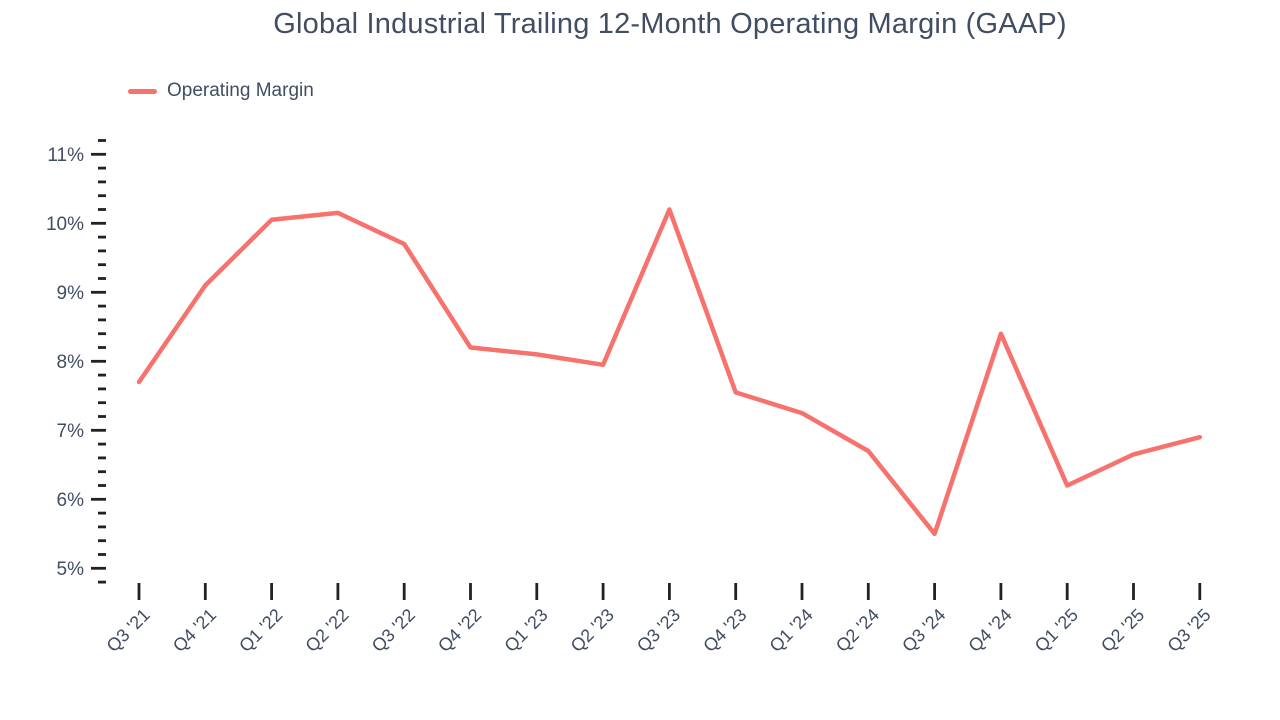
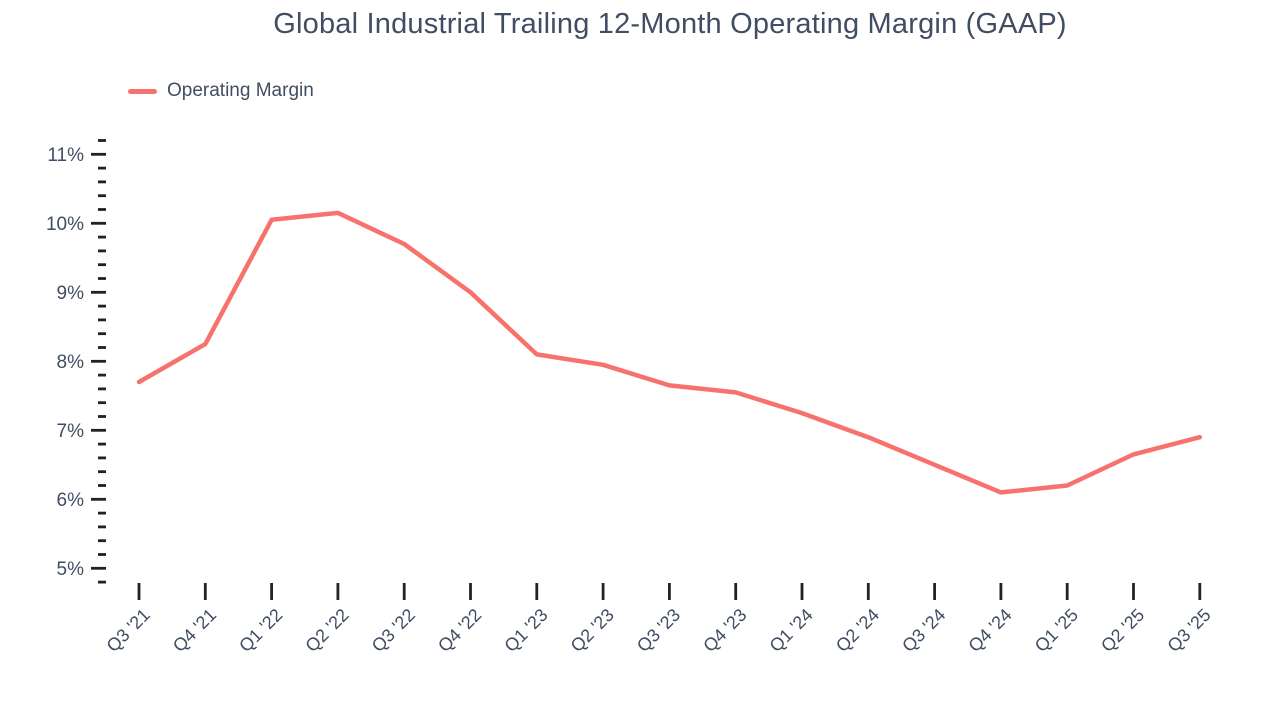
Q4 '21: 9.1% -> 8.2%
Q4 '22: 8.2% -> 9.0%
Q3 '23: 10.2% -> 7.7%
Q2 '24: 6.7% -> 6.9%
Q3 '24: 5.5% -> 6.5%
Q4 '24: 8.4% -> 6.1%
